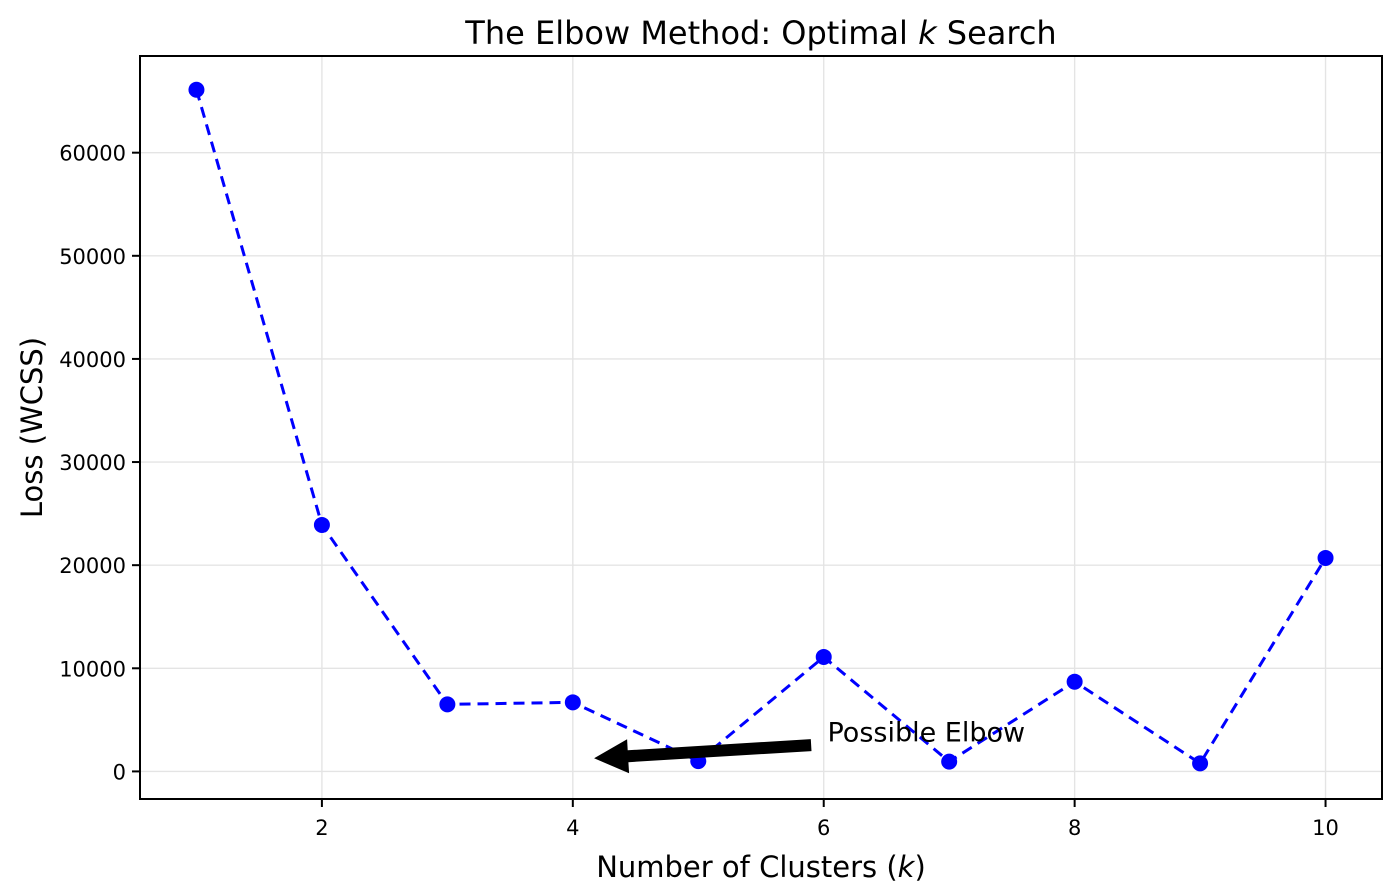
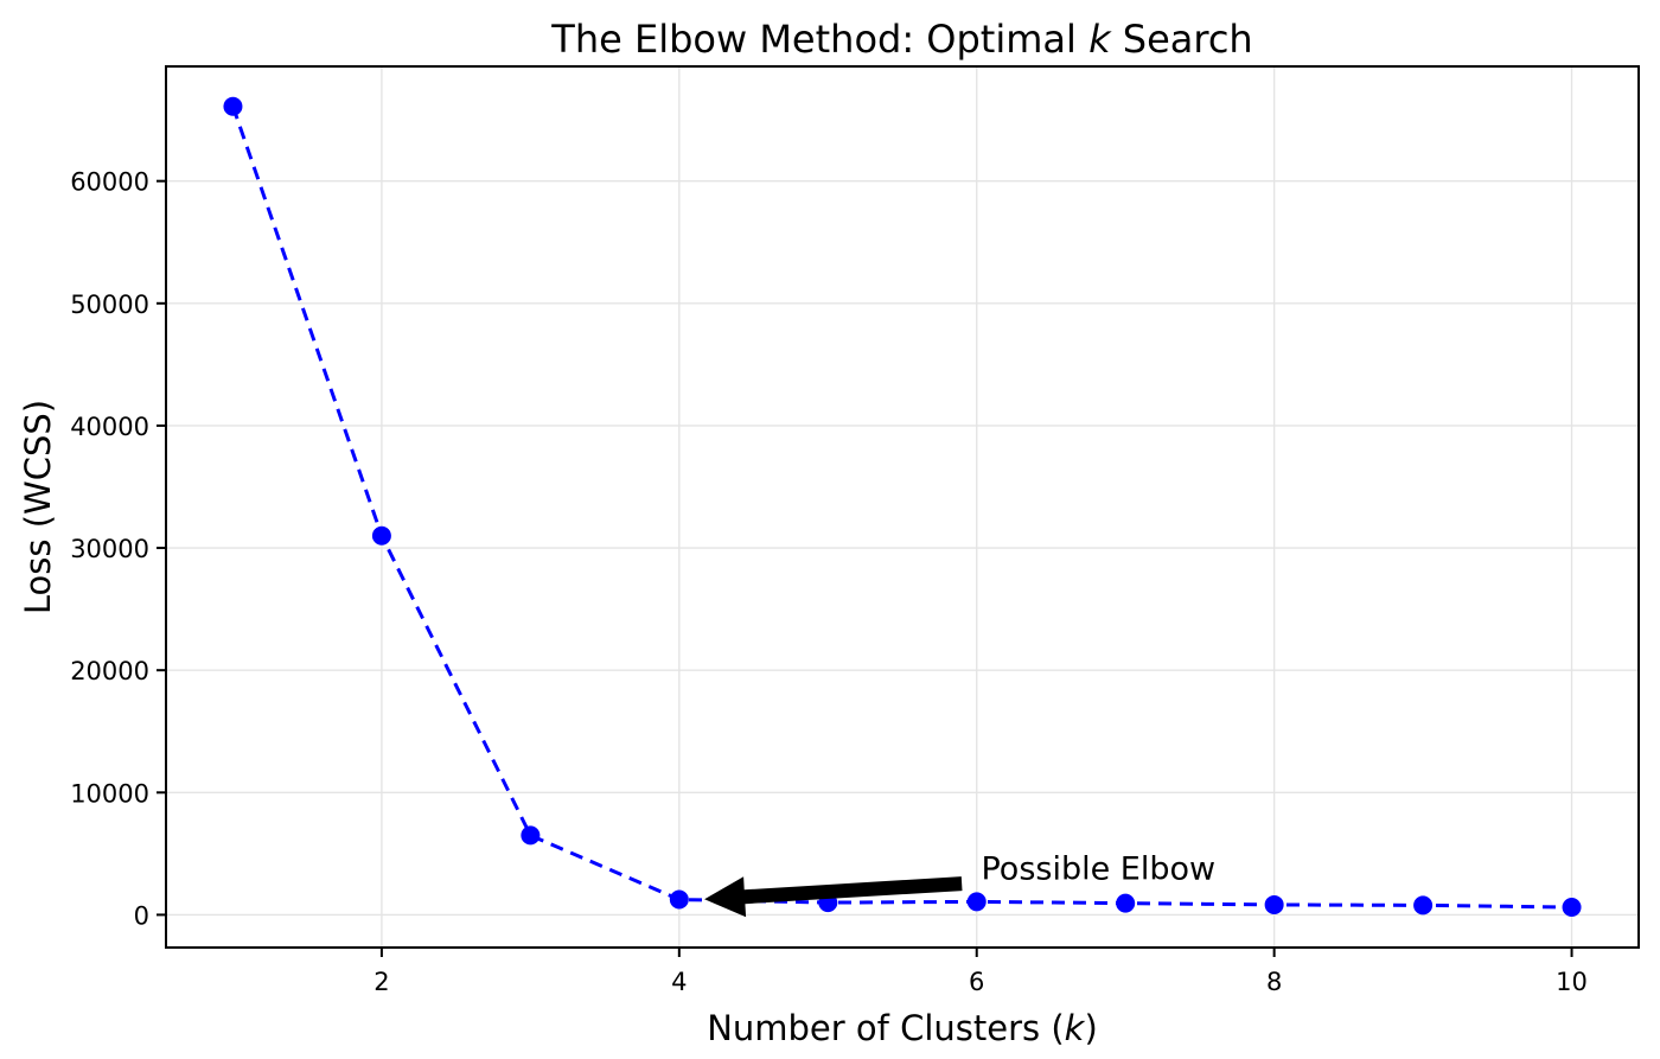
2: 23900 -> 31000
4: 6700 -> 1200
6: 11100 -> 1100
8: 8700 -> 800
10: 20700 -> 600
